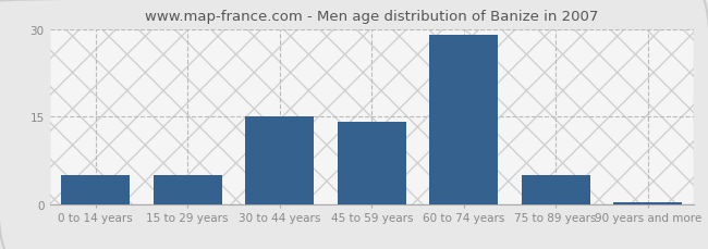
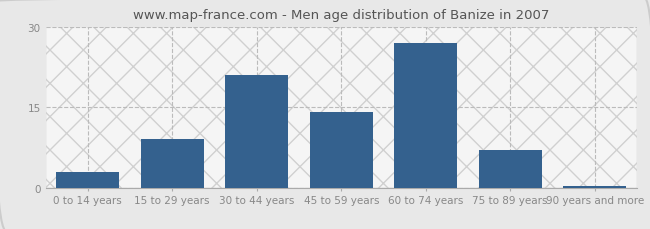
0 to 14 years: 5.0 -> 3.0
15 to 29 years: 5.0 -> 9.0
30 to 44 years: 15.0 -> 21.0
60 to 74 years: 29.0 -> 27.0
75 to 89 years: 5.0 -> 7.0
